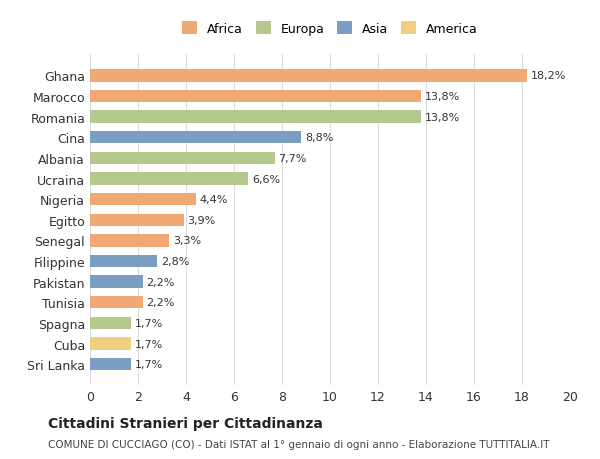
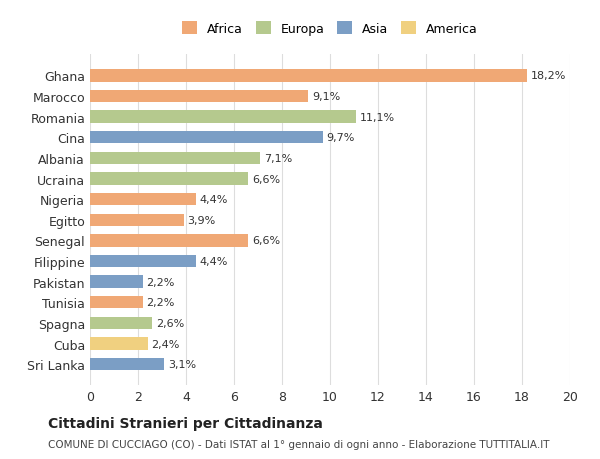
Marocco: 13,8% -> 9,1%
Romania: 13,8% -> 11,1%
Cina: 8,8% -> 9,7%
Albania: 7,7% -> 7,1%
Senegal: 3,3% -> 6,6%
Filippine: 2,8% -> 4,4%
Spagna: 1,7% -> 2,6%
Cuba: 1,7% -> 2,4%
Sri Lanka: 1,7% -> 3,1%
